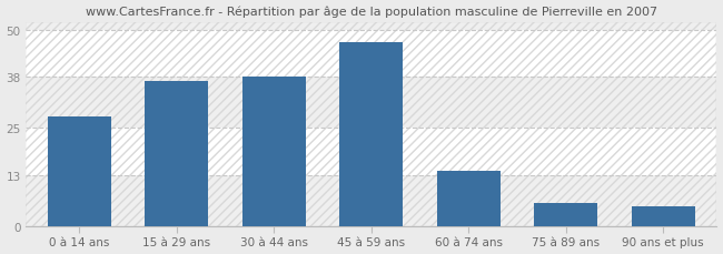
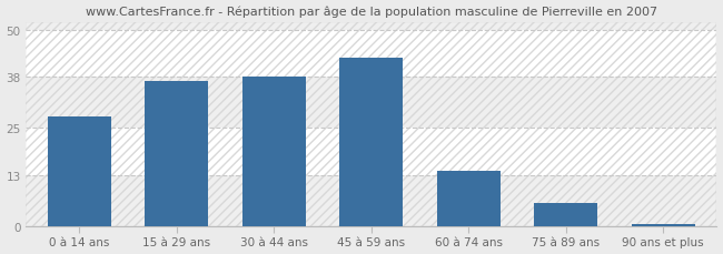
45 à 59 ans: 47.0 -> 43.0
90 ans et plus: 5.0 -> 0.5
